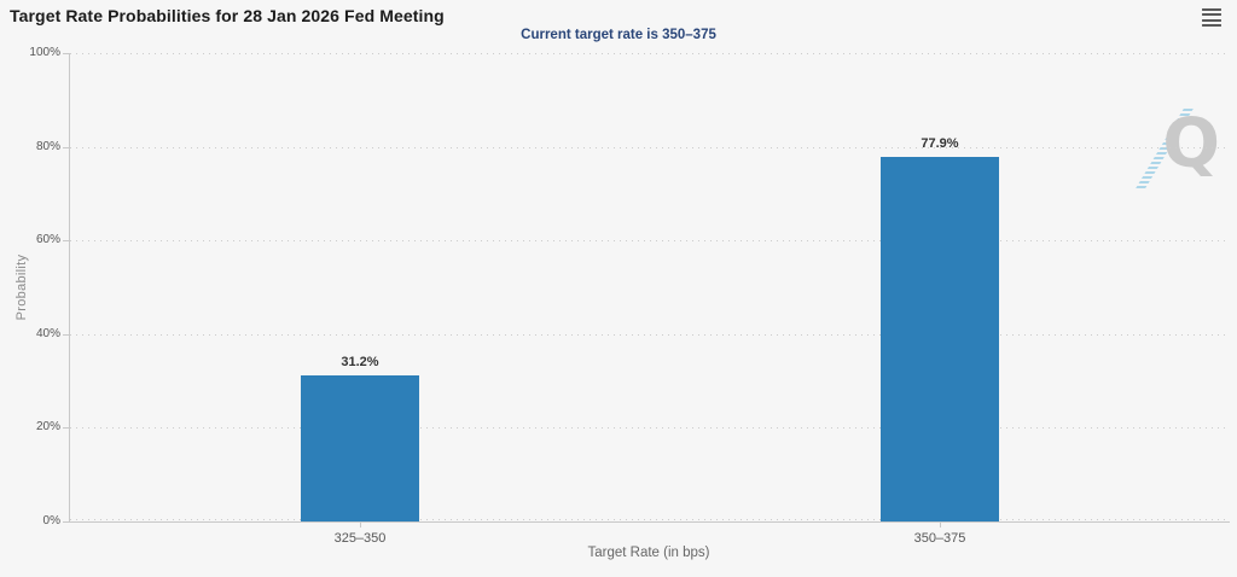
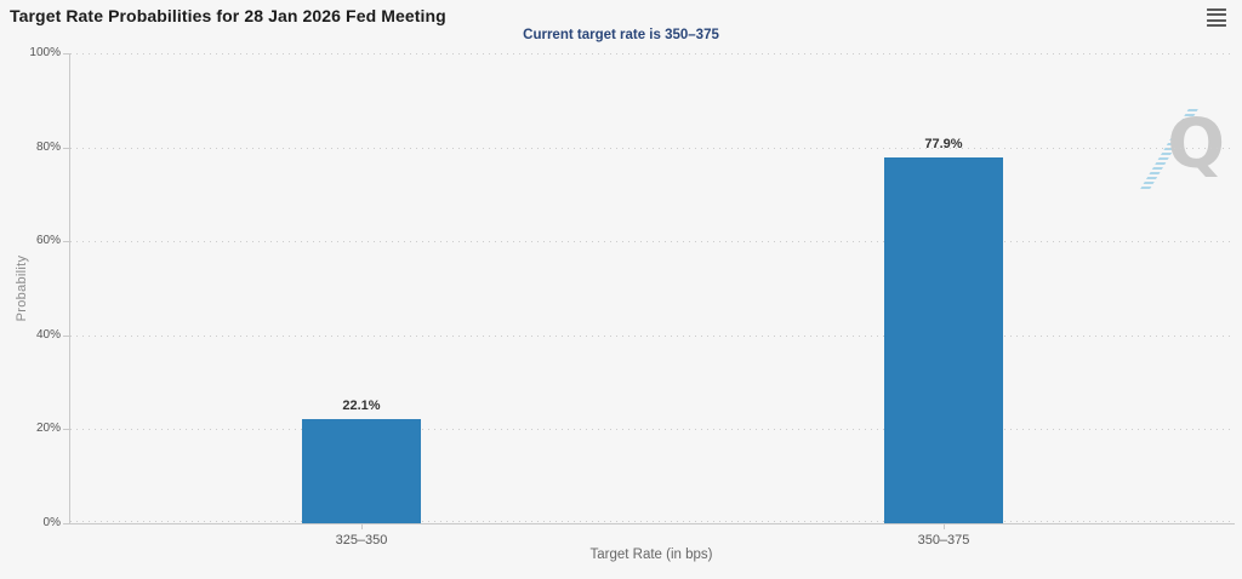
325–350: 31.2% -> 22.1%
